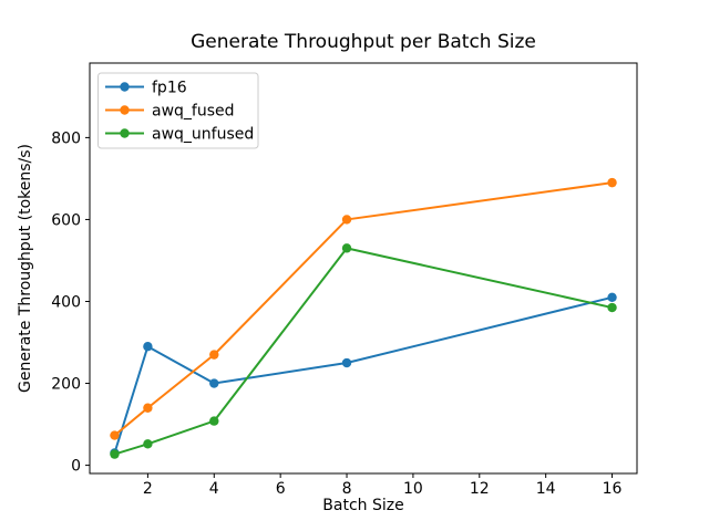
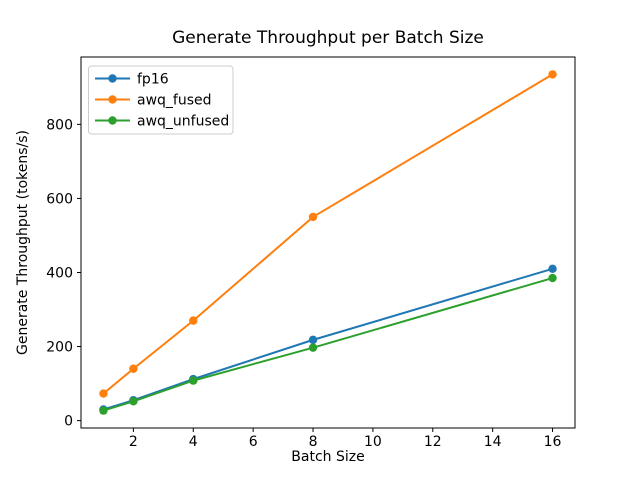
fp16/2: 290 -> 60
fp16/4: 200 -> 110
fp16/8: 250 -> 220
awq_fused/8: 600 -> 550
awq_unfused/8: 530 -> 200
awq_fused/16: 690 -> 940
